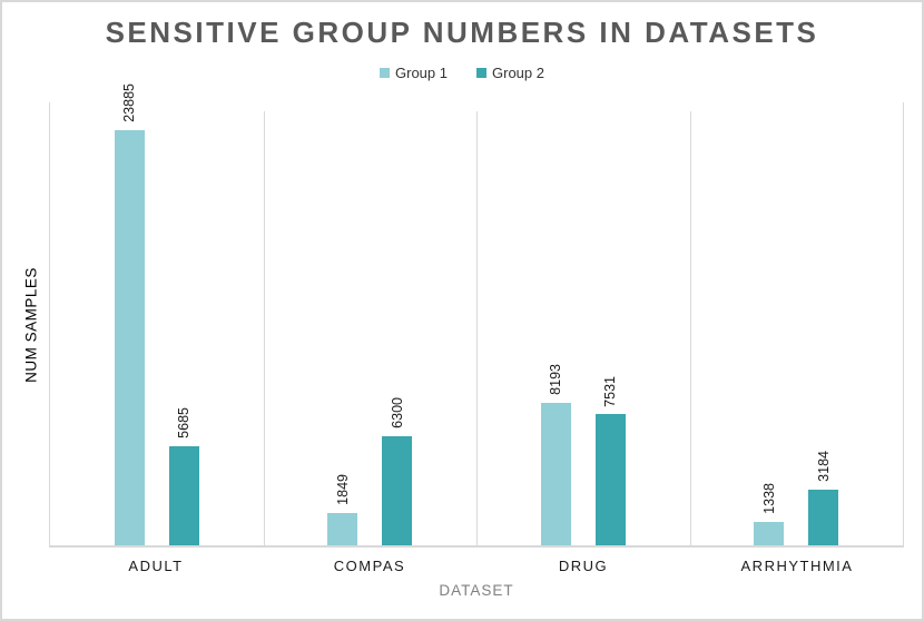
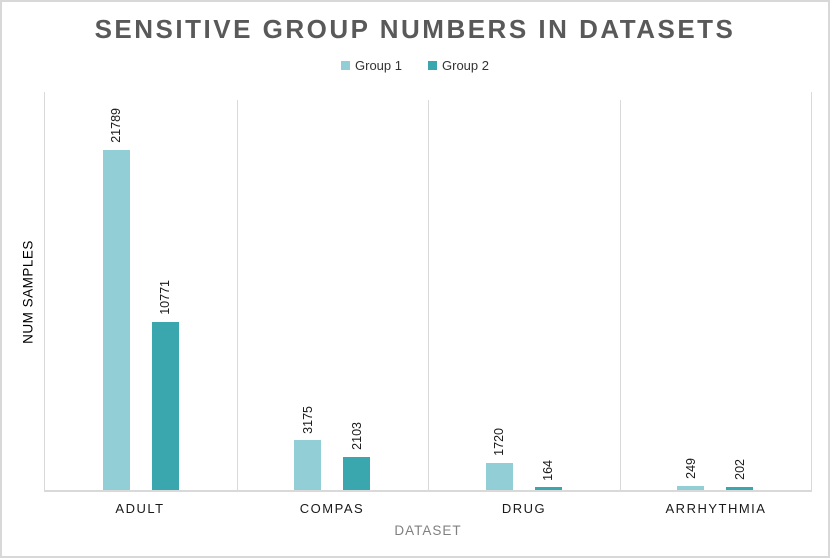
Group 1/ADULT: 23885 -> 21789
Group 2/ADULT: 5685 -> 10771
Group 1/COMPAS: 1849 -> 3175
Group 2/COMPAS: 6300 -> 2103
Group 1/DRUG: 8193 -> 1720
Group 2/DRUG: 7531 -> 164
Group 1/ARRHYTHMIA: 1338 -> 249
Group 2/ARRHYTHMIA: 3184 -> 202
